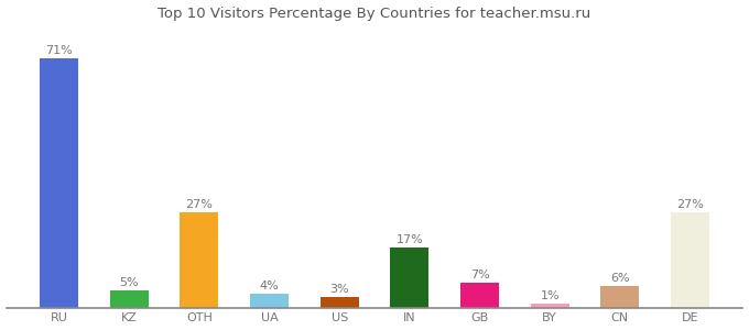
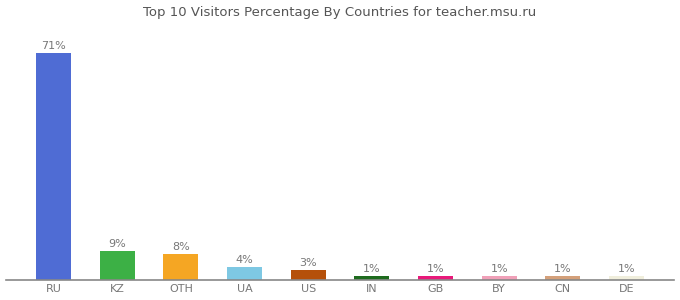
KZ: 5% -> 9%
OTH: 27% -> 8%
IN: 17% -> 1%
GB: 7% -> 1%
CN: 6% -> 1%
DE: 27% -> 1%
